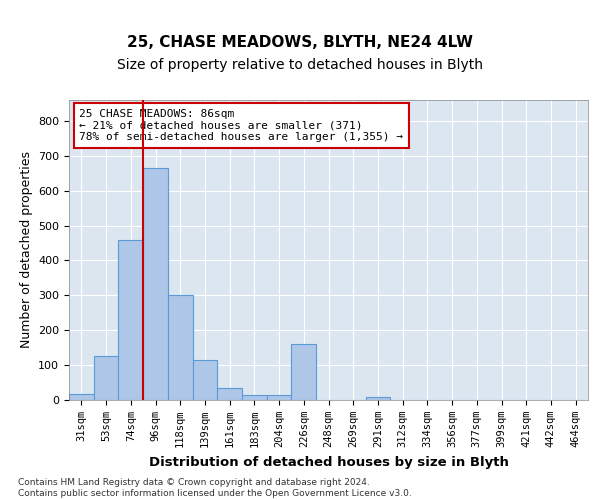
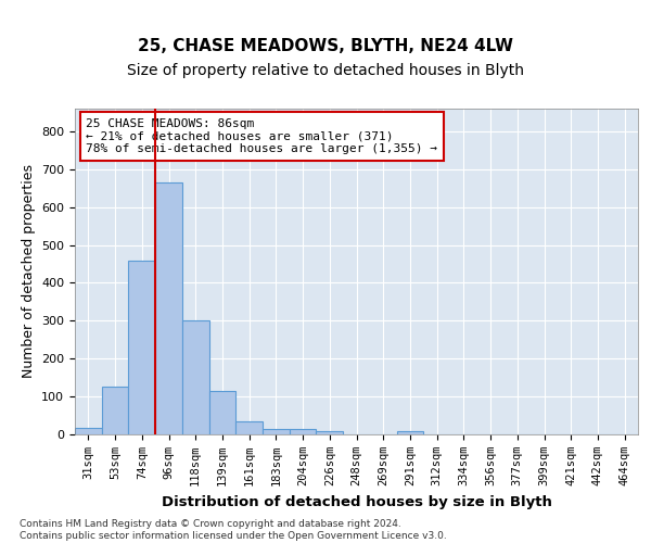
226sqm: 160 -> 10
